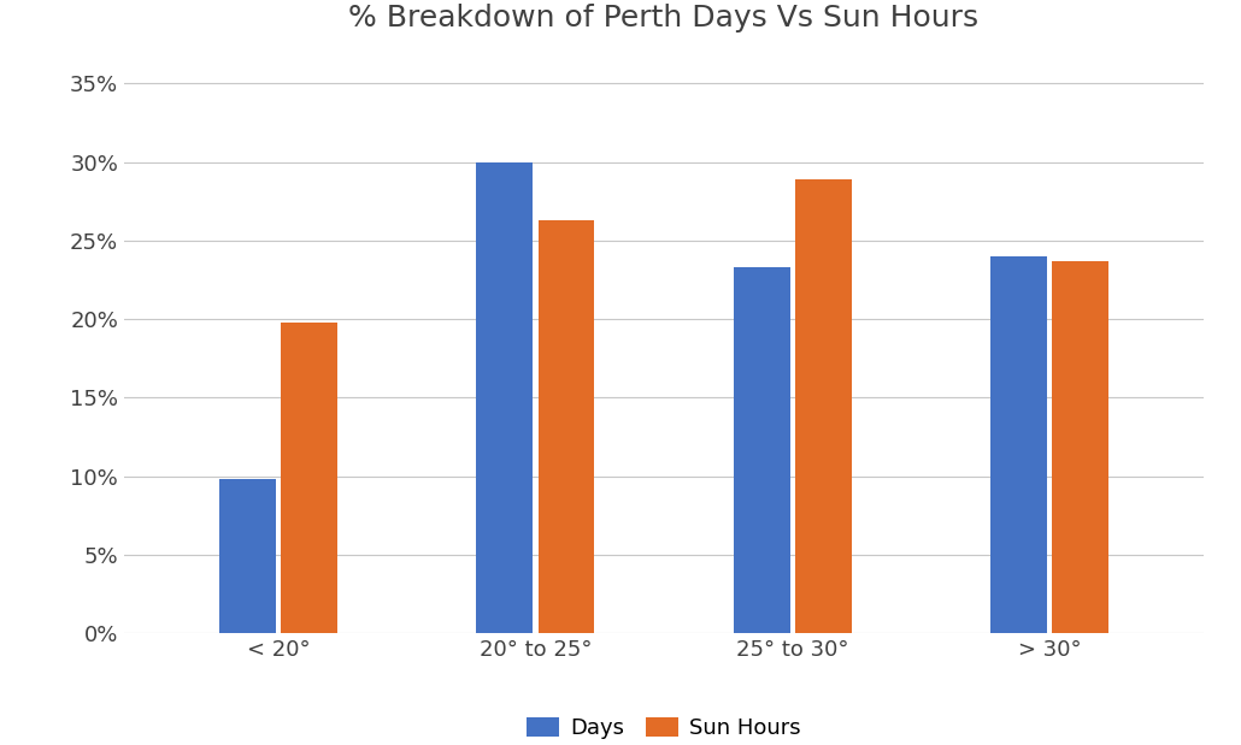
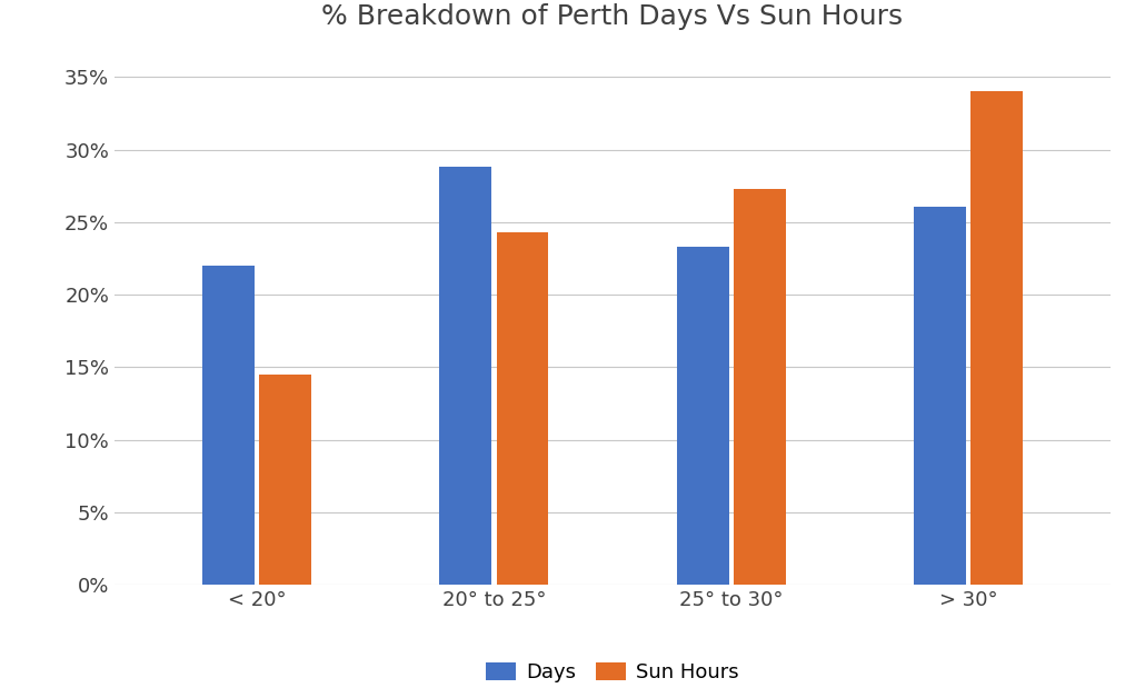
Days/< 20°: 9.8% -> 22.0%
Sun Hours/< 20°: 19.8% -> 14.5%
Days/20° to 25°: 30.0% -> 28.8%
Sun Hours/20° to 25°: 26.3% -> 24.3%
Sun Hours/25° to 30°: 28.9% -> 27.3%
Days/> 30°: 24.0% -> 26.1%
Sun Hours/> 30°: 23.7% -> 34.0%
